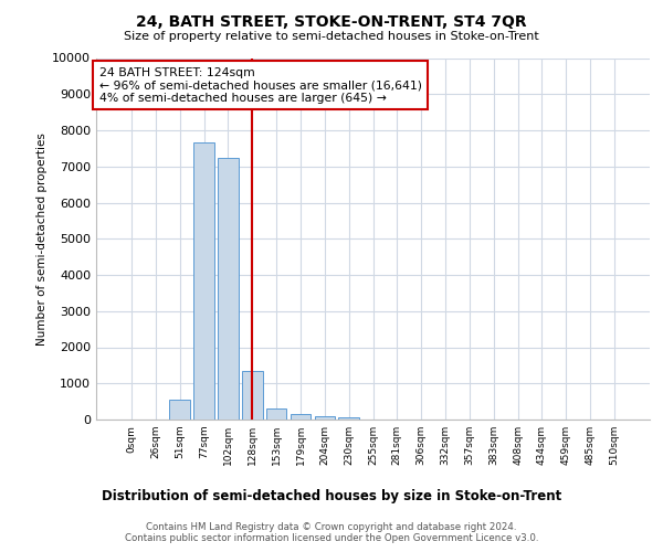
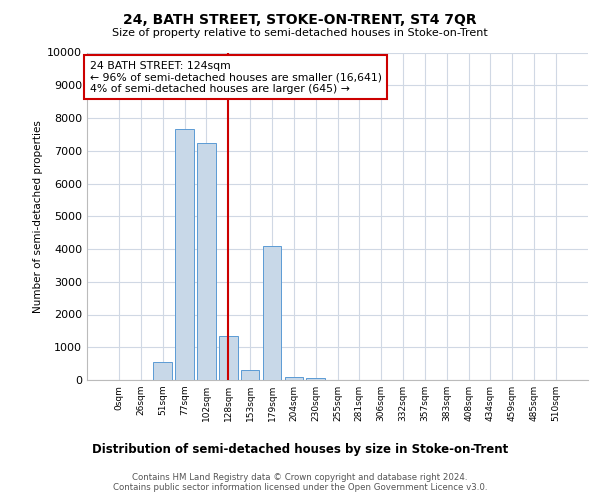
179sqm: 160 -> 4100
